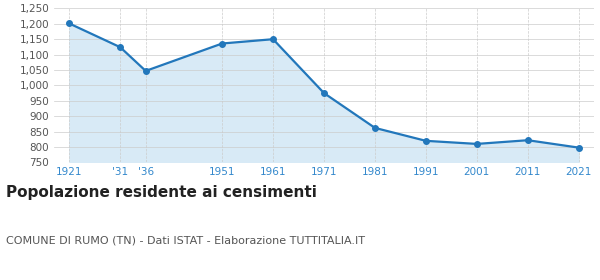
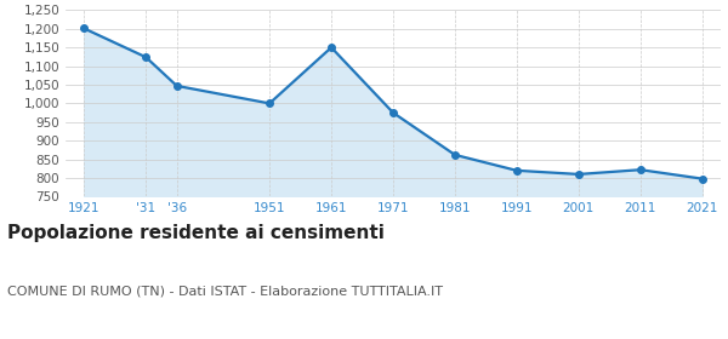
1951: 1,136 -> 1,000
